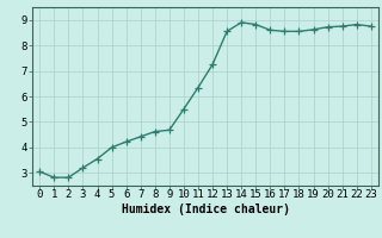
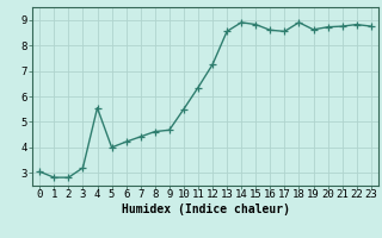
4: 3.55 -> 5.55
18: 8.55 -> 8.90
